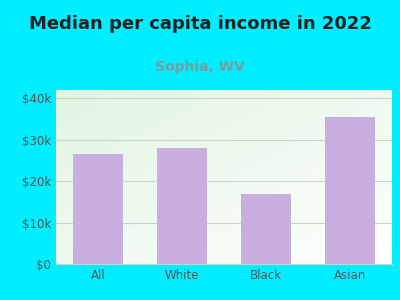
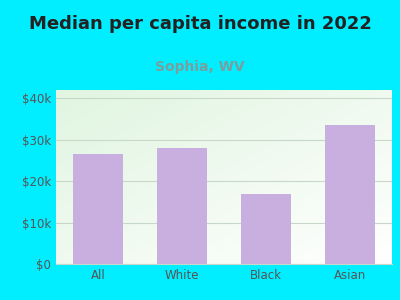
Asian: $35.5k -> $33.5k
